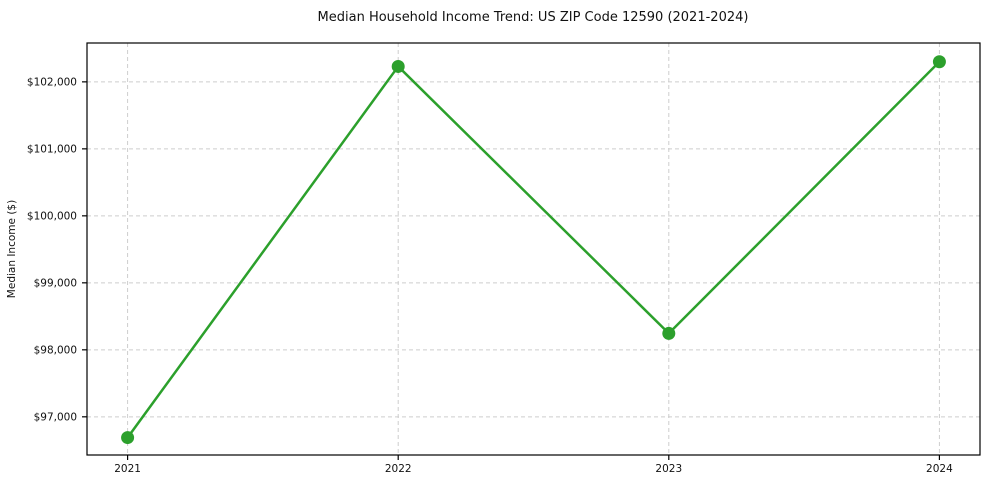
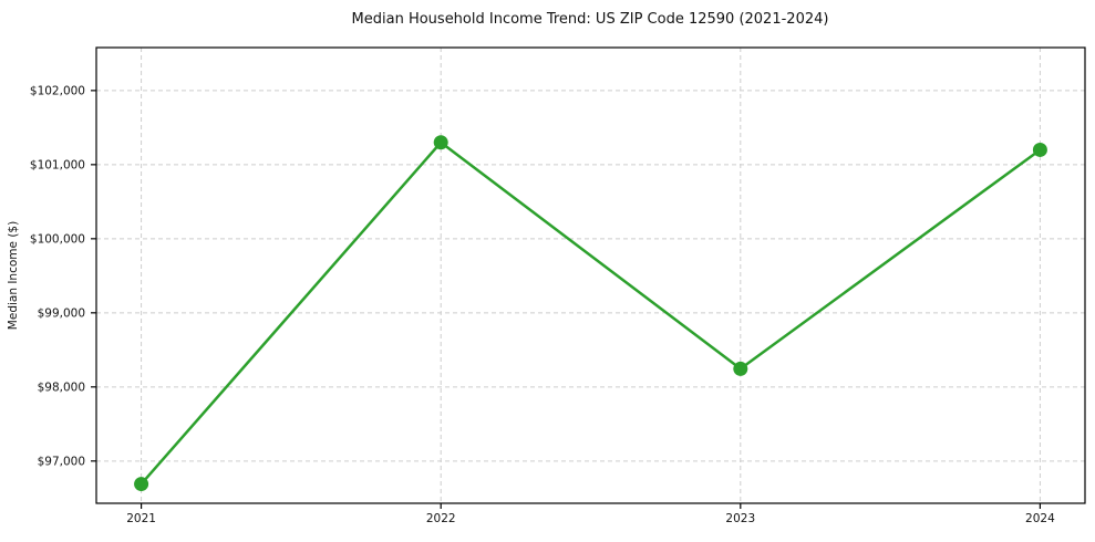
2022: $102200 -> $101300
2024: $102300 -> $101200
